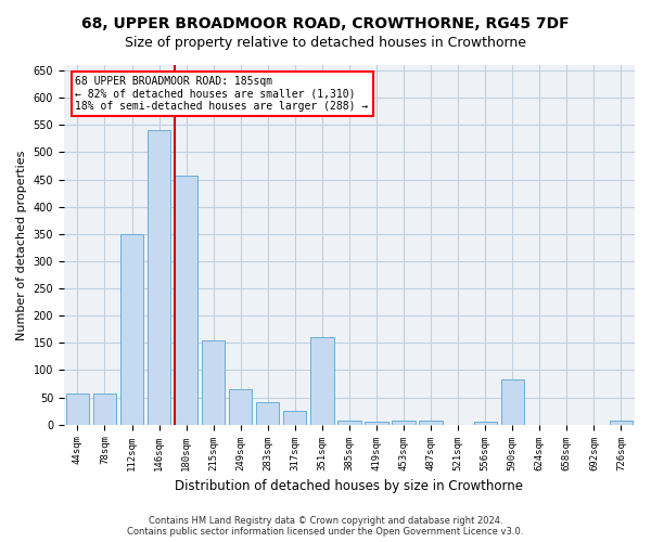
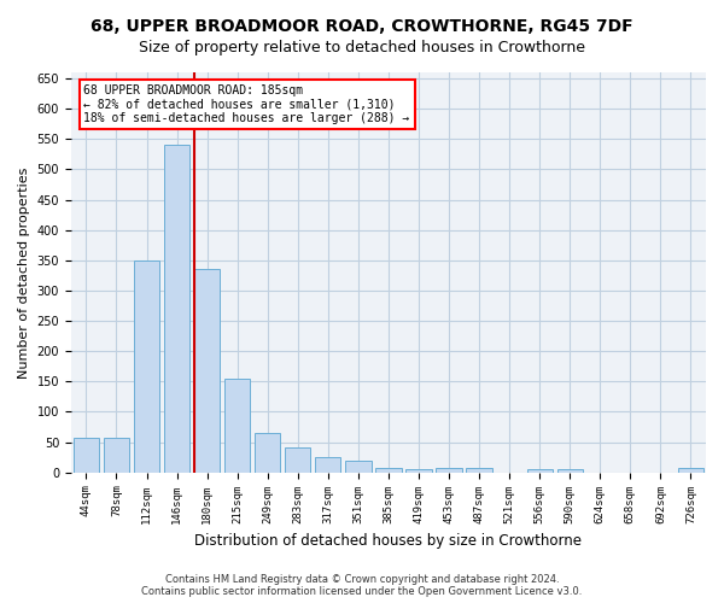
180sqm: 458 -> 335
351sqm: 160 -> 20
590sqm: 82 -> 5
